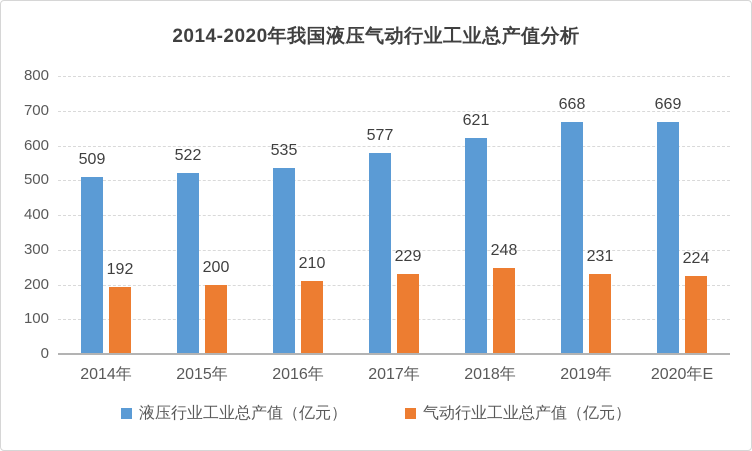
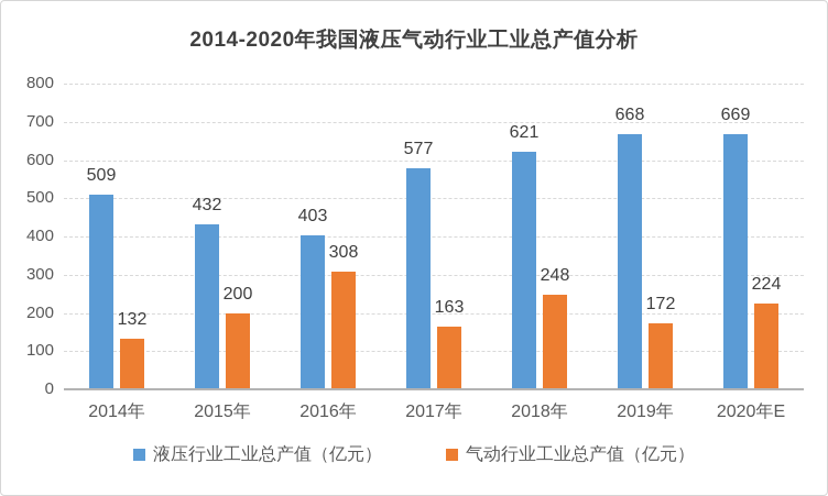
气动行业工业总产值（亿元）/2014年: 192 -> 132
液压行业工业总产值（亿元）/2015年: 522 -> 432
液压行业工业总产值（亿元）/2016年: 535 -> 403
气动行业工业总产值（亿元）/2016年: 210 -> 308
气动行业工业总产值（亿元）/2017年: 229 -> 163
气动行业工业总产值（亿元）/2019年: 231 -> 172
